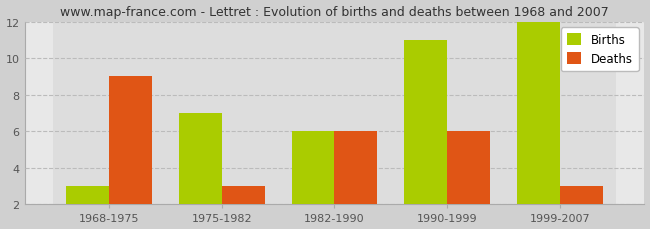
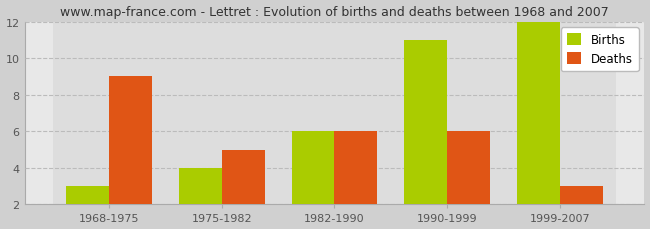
Births/1975-1982: 7 -> 4
Deaths/1975-1982: 3 -> 5
